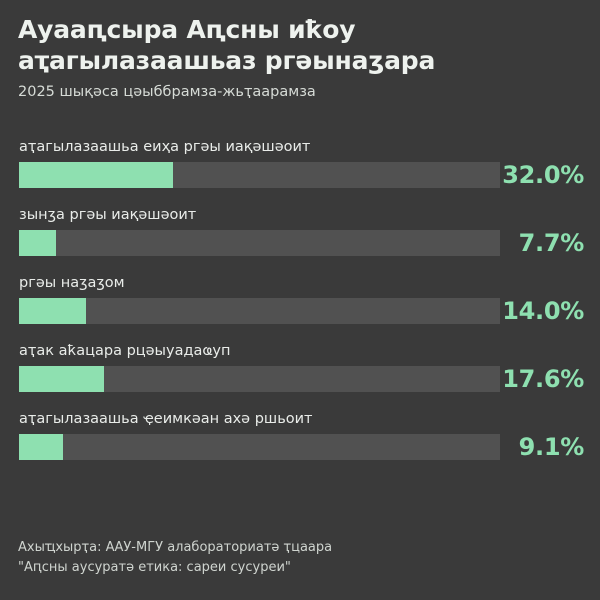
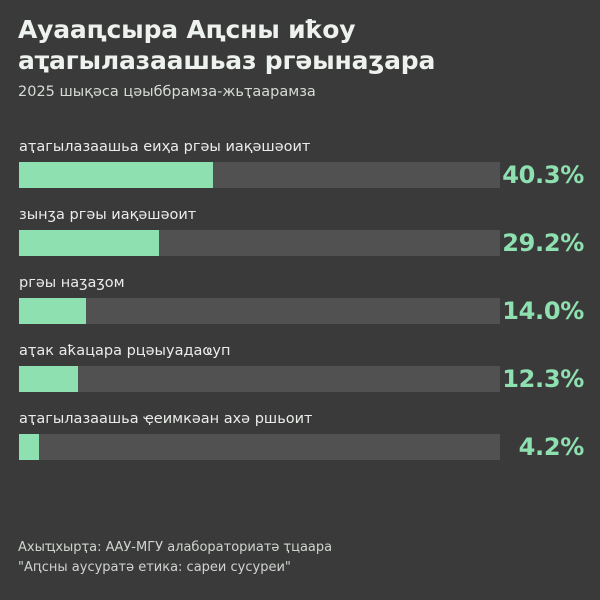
аҭагылазаашьа еиҳа ргәы иақәшәоит: 32.0% -> 40.3%
зынӡа ргәы иақәшәоит: 7.7% -> 29.2%
аҭак аҟацара рцәыуадаҩуп: 17.6% -> 12.3%
аҭагылазаашьа ҿеимкәан ахә ршьоит: 9.1% -> 4.2%
